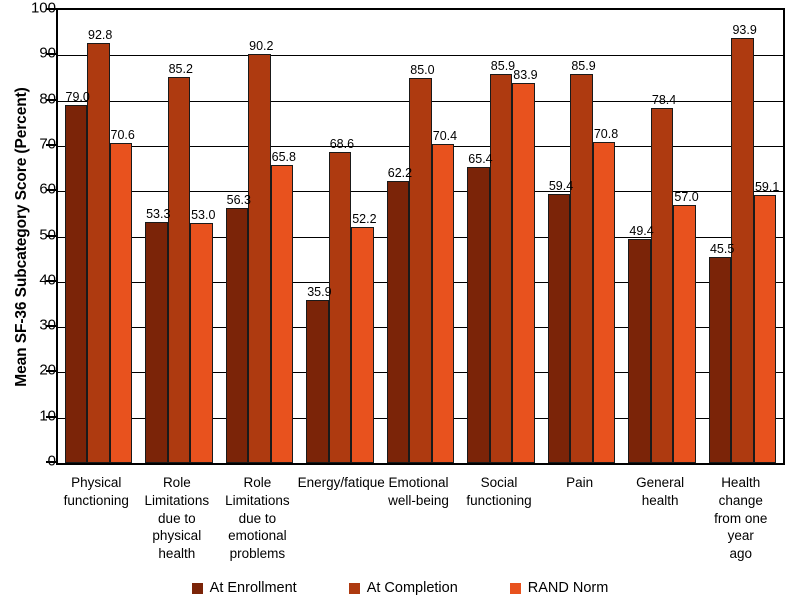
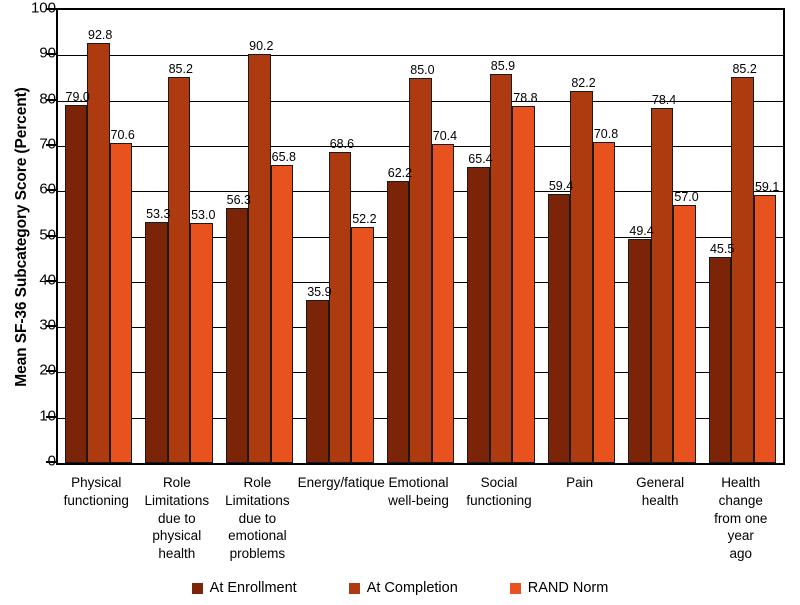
RAND Norm/Social functioning: 83.9 -> 78.8
At Completion/Pain: 85.9 -> 82.2
At Completion/Health change from one year ago: 93.9 -> 85.2
